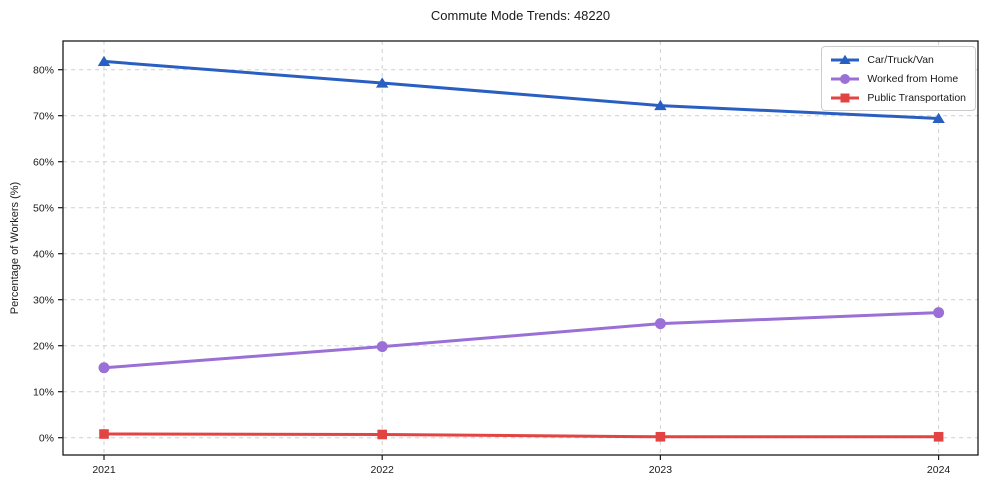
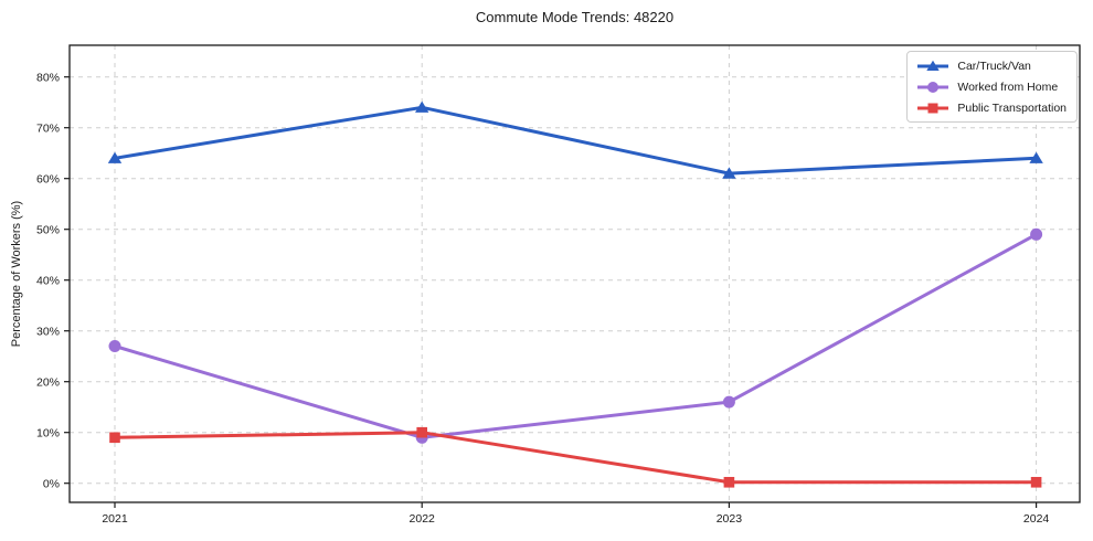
Car/Truck/Van/2021: 82% -> 64%
Worked from Home/2021: 15% -> 27%
Public Transportation/2021: 1% -> 9%
Car/Truck/Van/2022: 77% -> 74%
Worked from Home/2022: 20% -> 9%
Public Transportation/2022: 1% -> 10%
Car/Truck/Van/2023: 72% -> 61%
Worked from Home/2023: 25% -> 16%
Car/Truck/Van/2024: 69% -> 64%
Worked from Home/2024: 27% -> 49%
